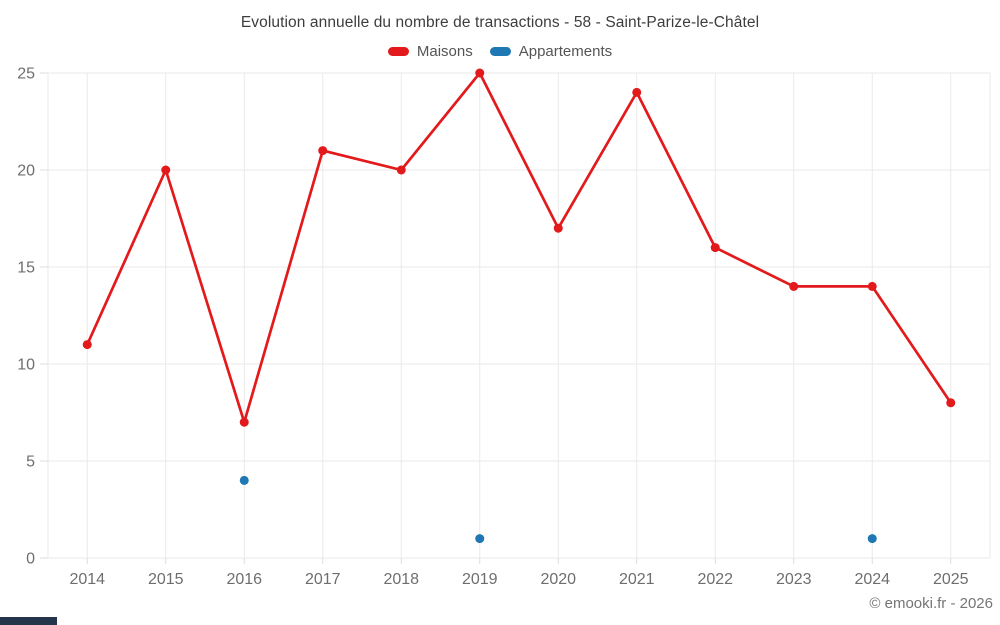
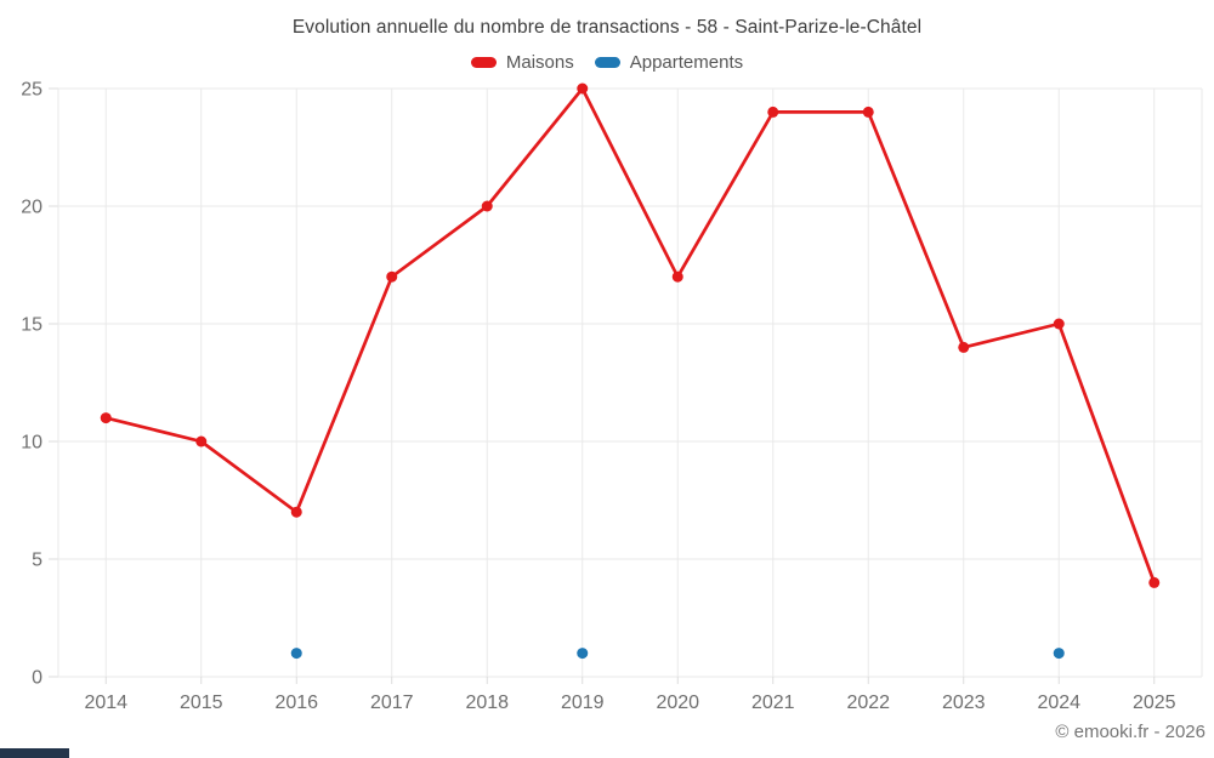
Maisons/2015: 20 -> 10
Appartements/2016: 4 -> 1
Maisons/2017: 21 -> 17
Maisons/2022: 16 -> 24
Maisons/2024: 14 -> 15
Maisons/2025: 8 -> 4
